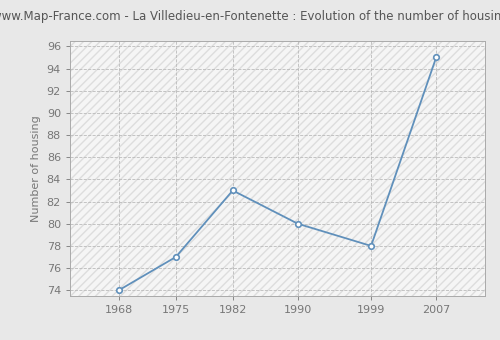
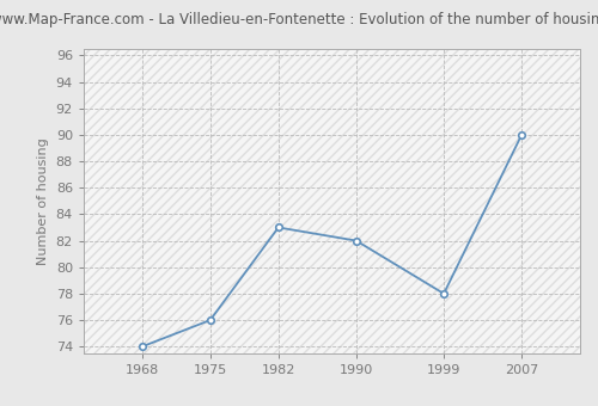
1975: 77 -> 76
1990: 80 -> 82
2007: 95 -> 90
